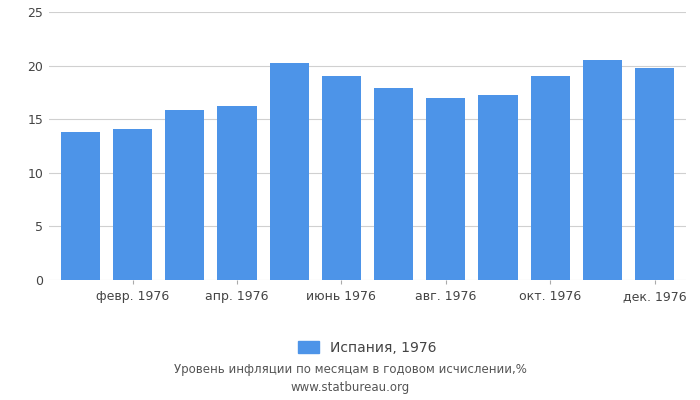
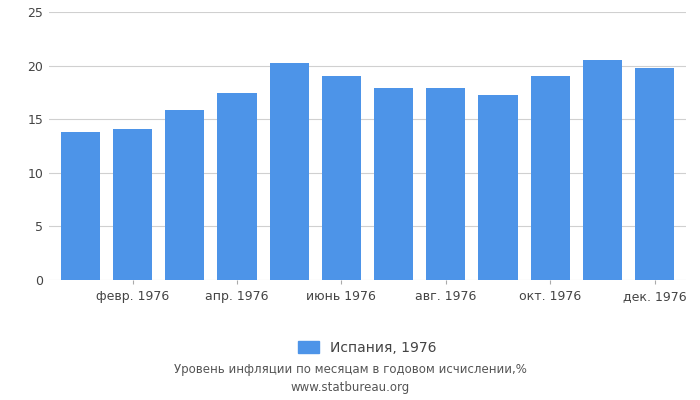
апр. 1976: 16.2 -> 17.4
авг. 1976: 17.0 -> 17.9
